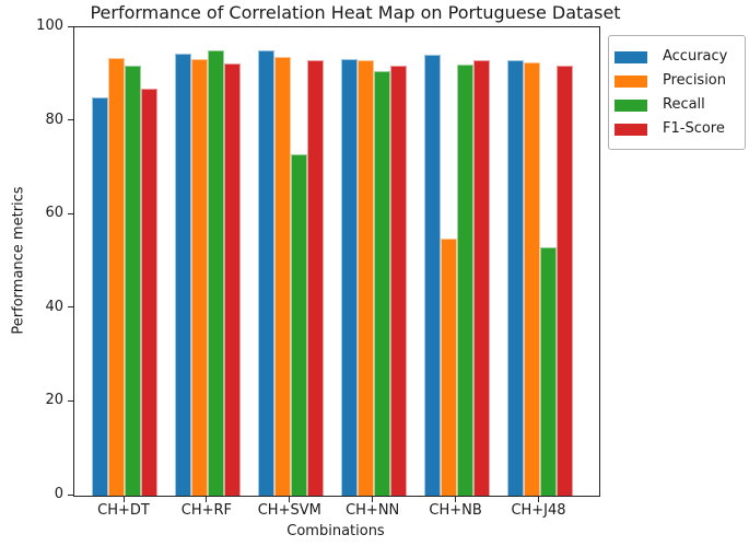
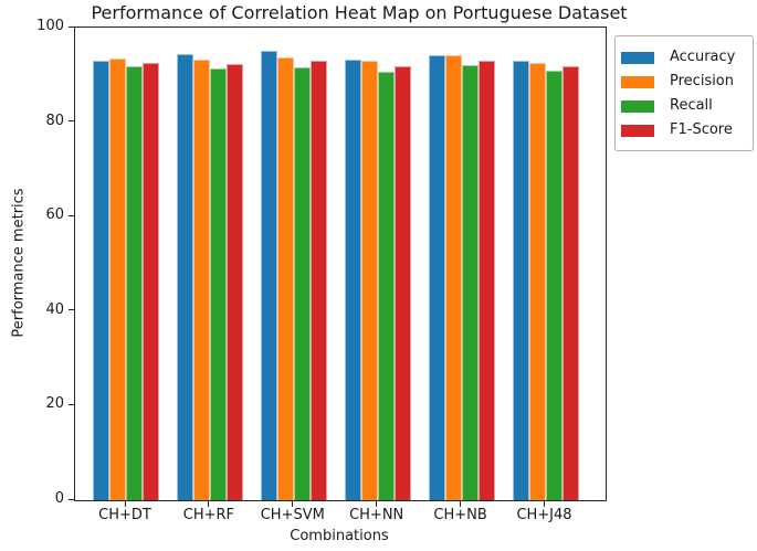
Accuracy/CH+DT: 85 -> 93
F1-Score/CH+DT: 87 -> 93
Recall/CH+RF: 95 -> 91
Recall/CH+SVM: 73 -> 92
Precision/CH+NB: 55 -> 94
Recall/CH+J48: 53 -> 91
